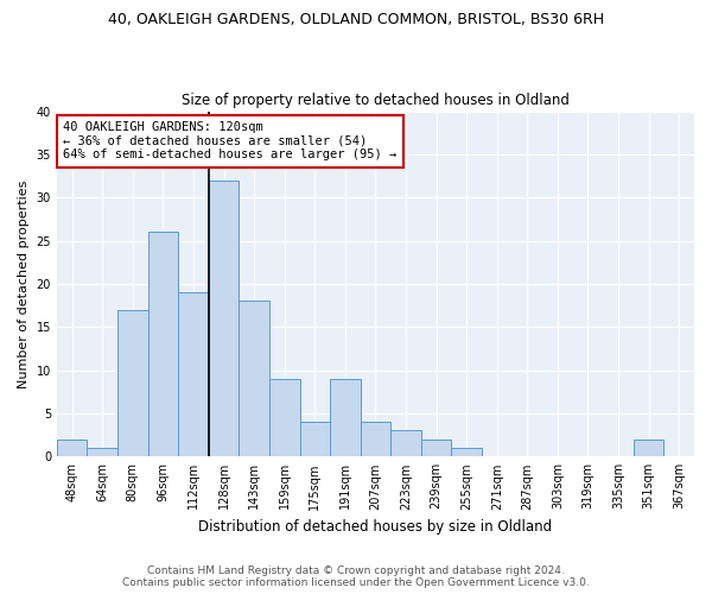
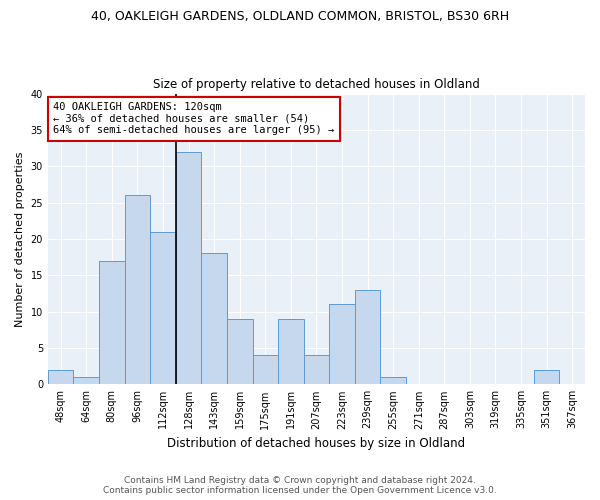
112sqm: 19 -> 21
223sqm: 3 -> 11
239sqm: 2 -> 13
